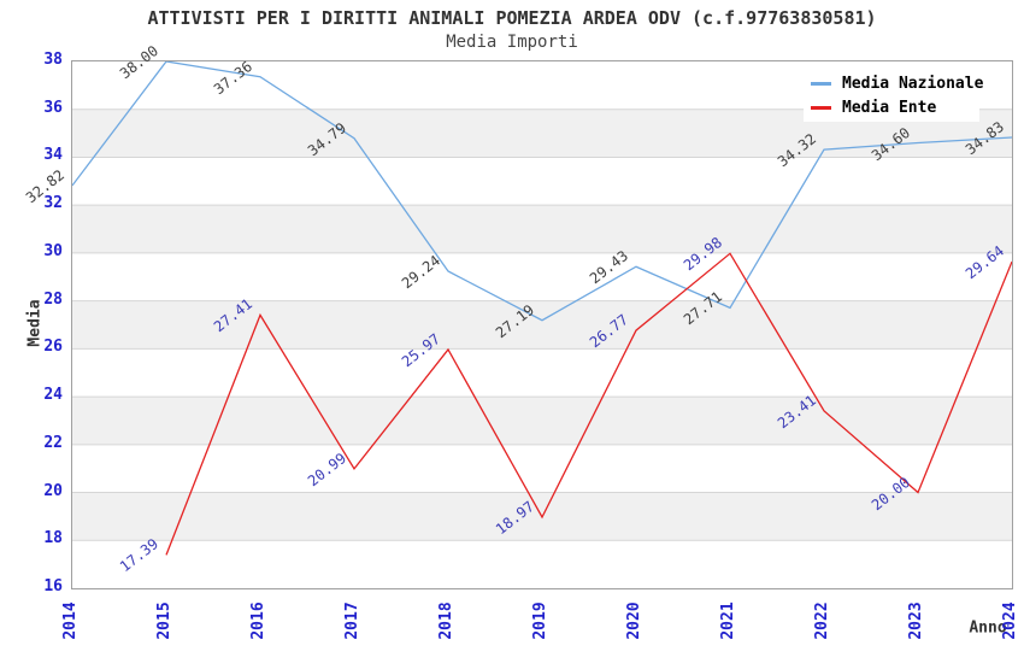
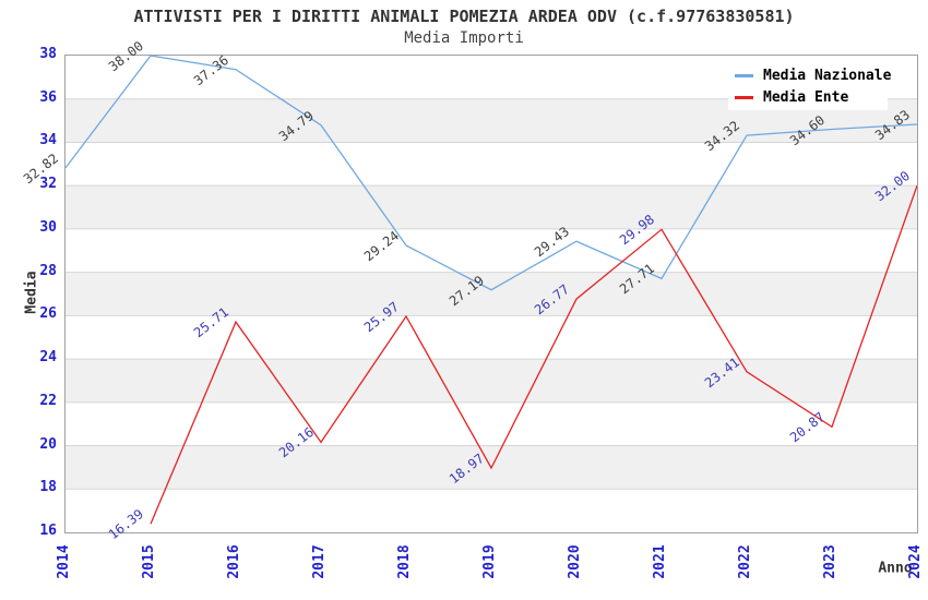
Media Ente/2015: 17.39 -> 16.39
Media Ente/2016: 27.41 -> 25.71
Media Ente/2017: 20.99 -> 20.16
Media Ente/2023: 20.00 -> 20.87
Media Ente/2024: 29.64 -> 32.00
